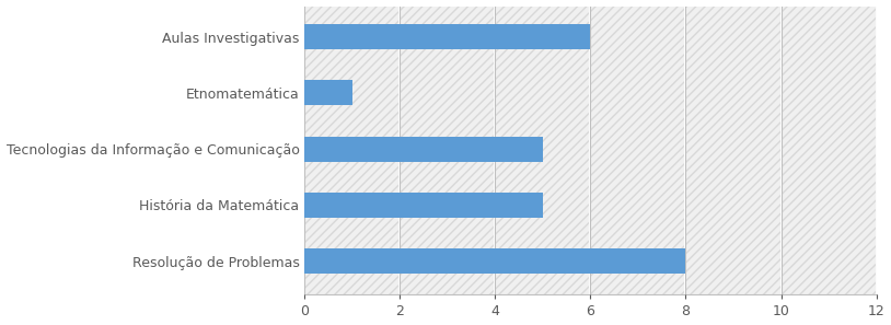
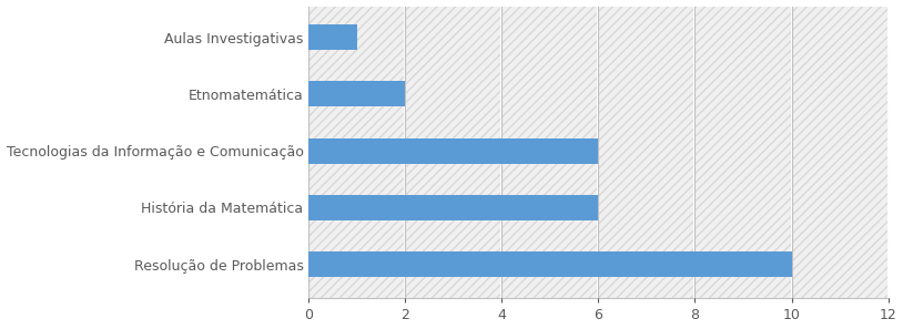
Aulas Investigativas: 6 -> 1
Etnomatemática: 1 -> 2
Tecnologias da Informação e Comunicação: 5 -> 6
História da Matemática: 5 -> 6
Resolução de Problemas: 8 -> 10
